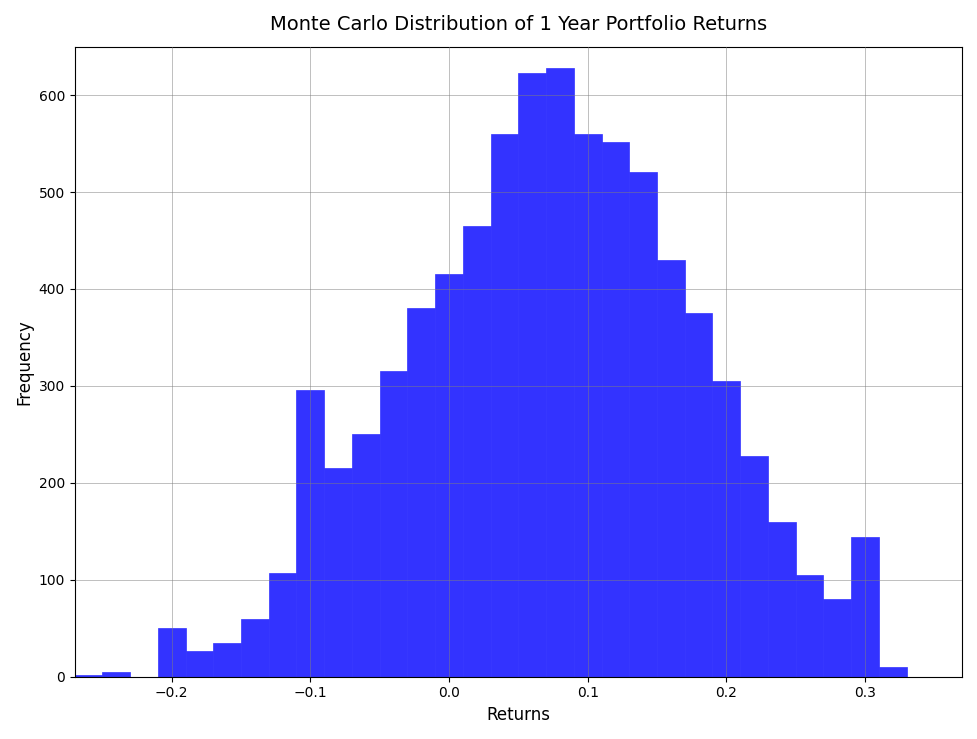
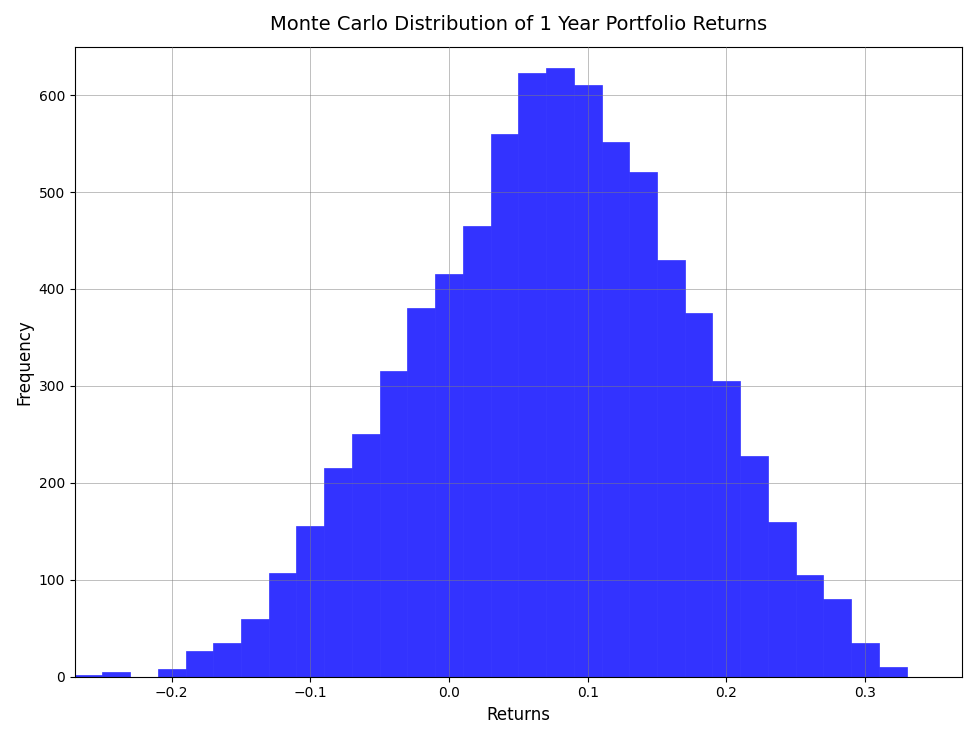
−0.2: 50 -> 8
−0.1: 296 -> 155
0.1: 560 -> 610
0.3: 144 -> 35
